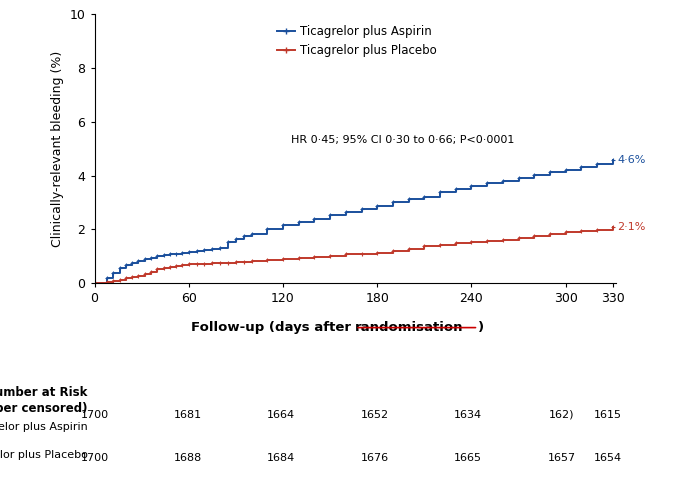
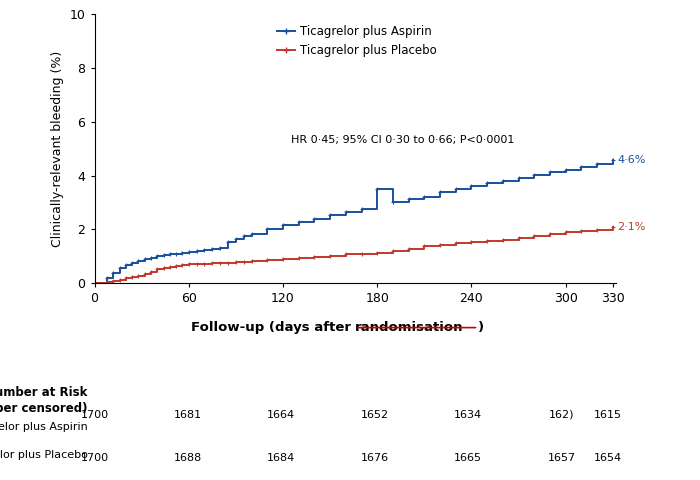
Ticagrelor plus Aspirin/180: 2.86 -> 3.50
